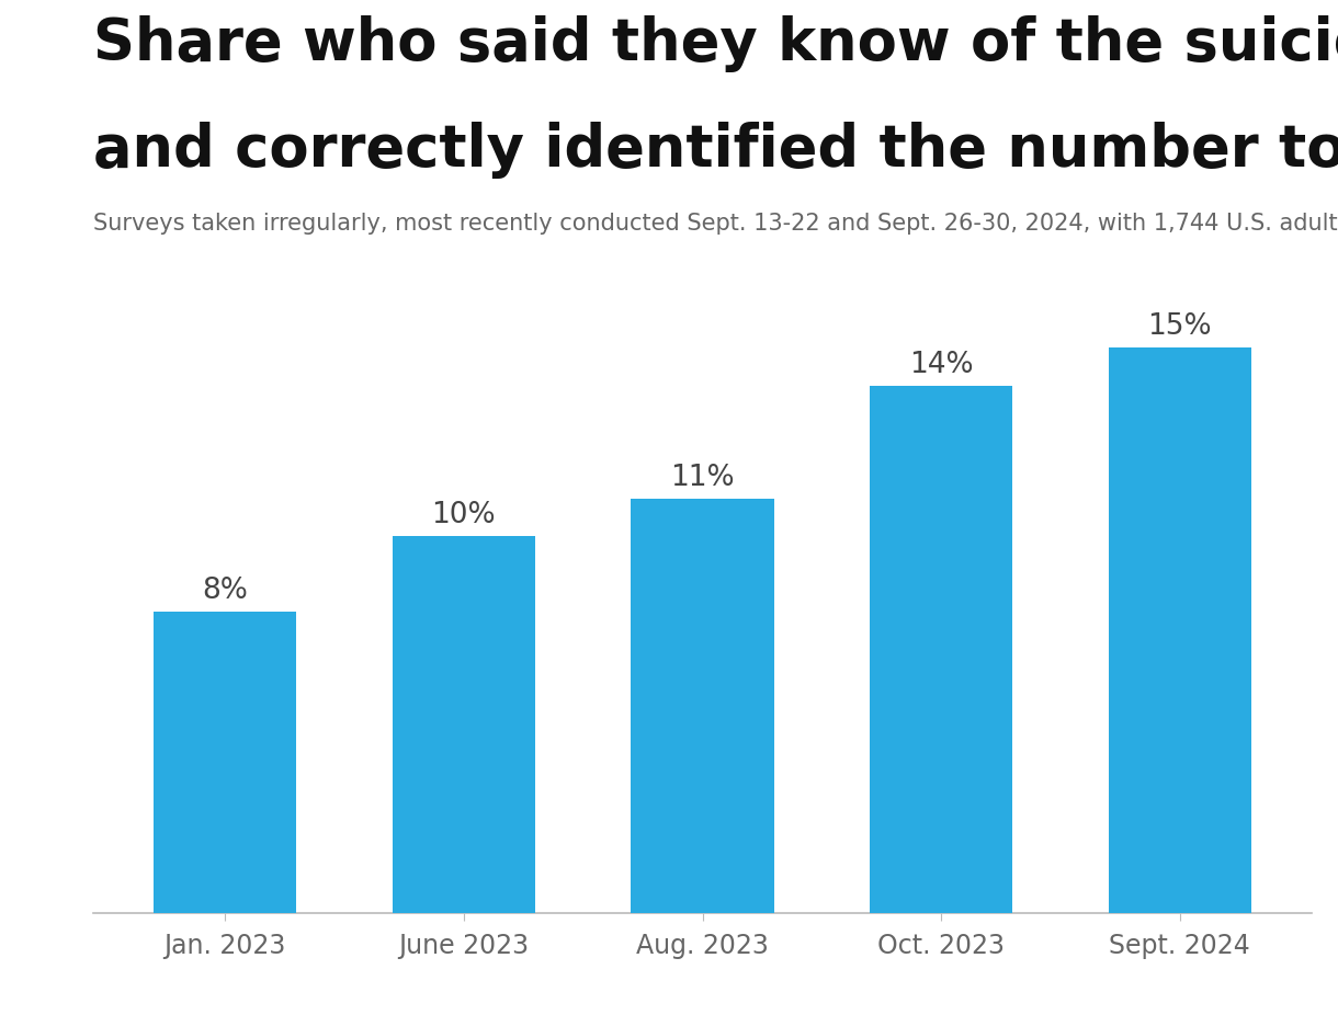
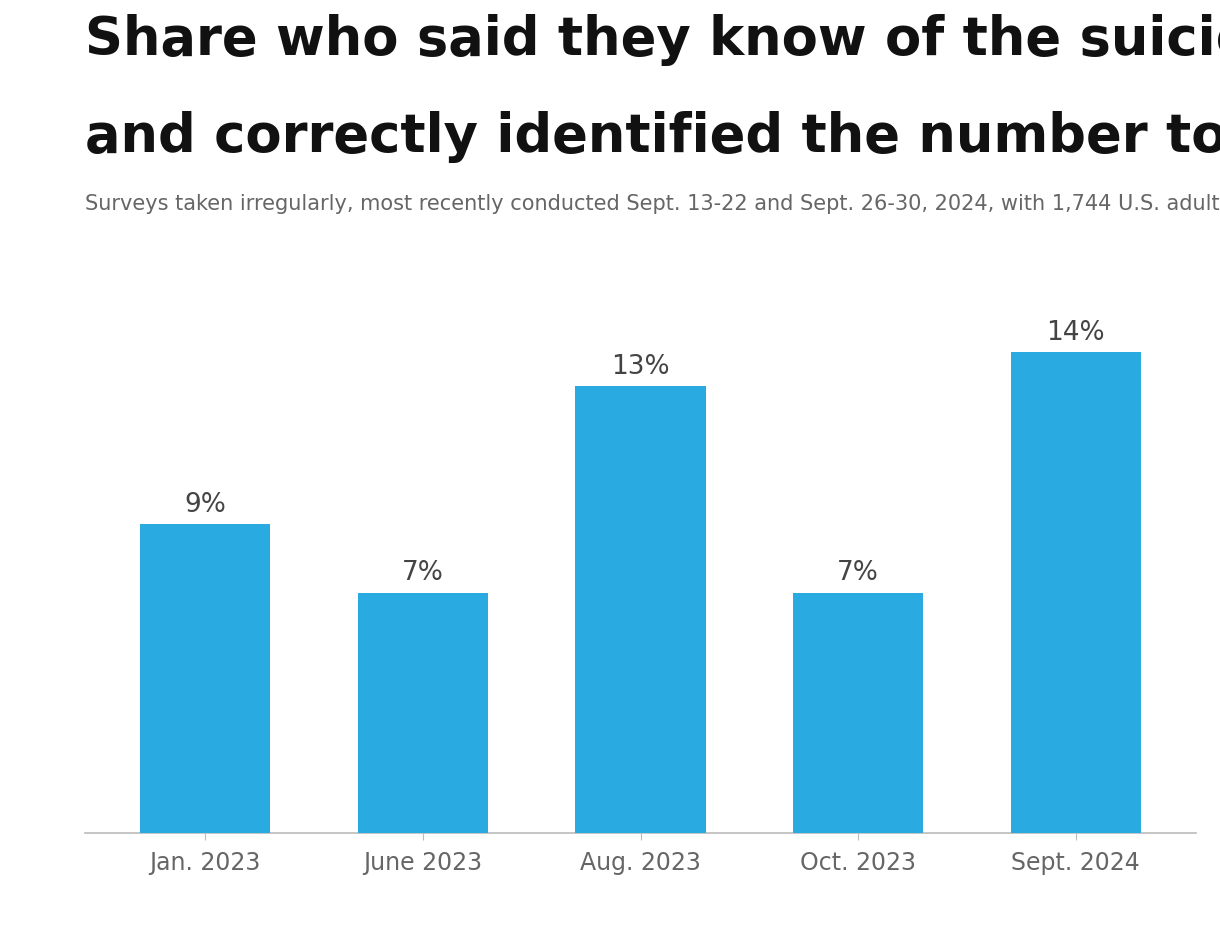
Jan. 2023: 8% -> 9%
June 2023: 10% -> 7%
Aug. 2023: 11% -> 13%
Oct. 2023: 14% -> 7%
Sept. 2024: 15% -> 14%
